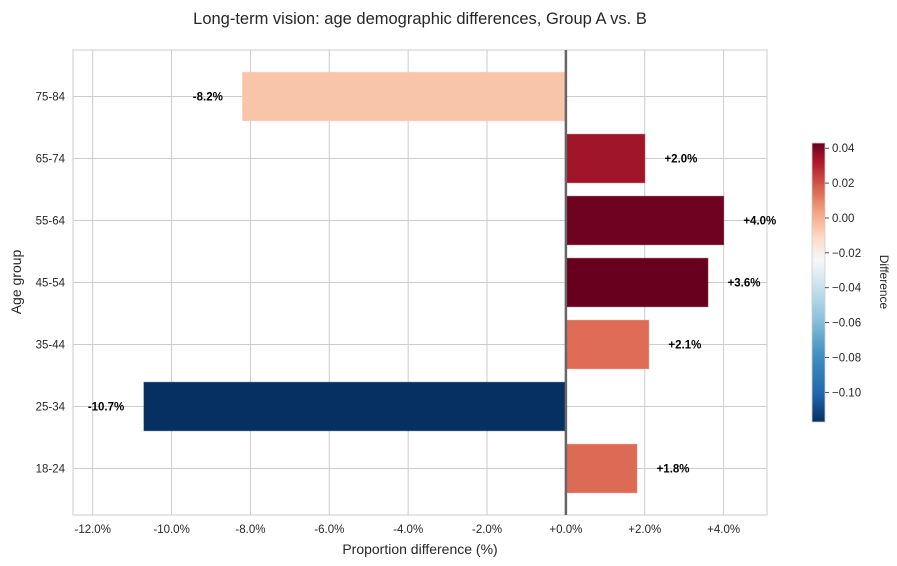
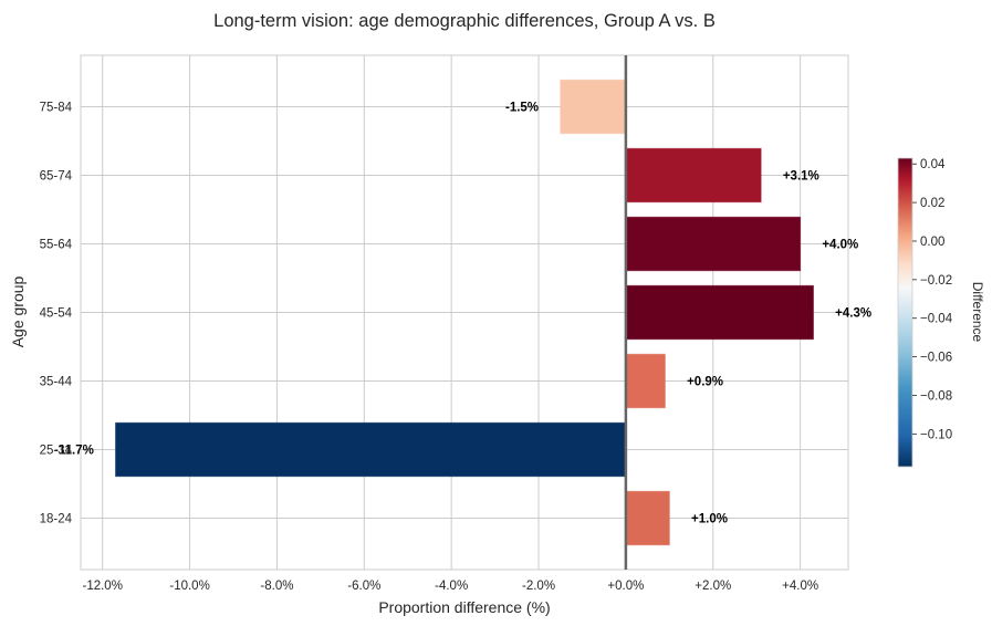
18-24: +1.8% -> +1.0%
25-34: -10.7% -> -11.7%
35-44: +2.1% -> +0.9%
45-54: +3.6% -> +4.3%
65-74: +2.0% -> +3.1%
75-84: -8.2% -> -1.5%
